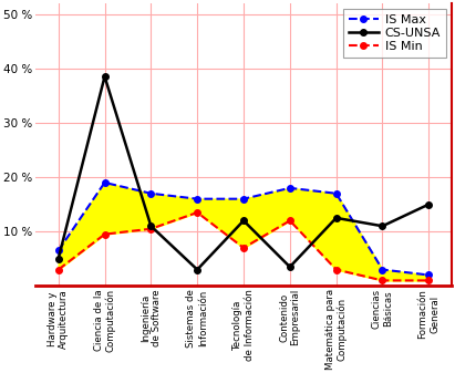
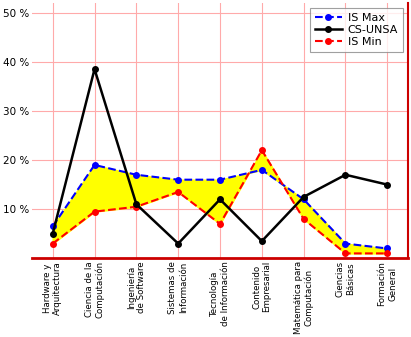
IS Min/Contenido Empresarial: 12.0 % -> 22.0 %
IS Max/Matemática para Computación: 17.0 % -> 12.0 %
IS Min/Matemática para Computación: 3.0 % -> 8.0 %
CS-UNSA/Ciencias Básicas: 11.0 % -> 17.0 %
